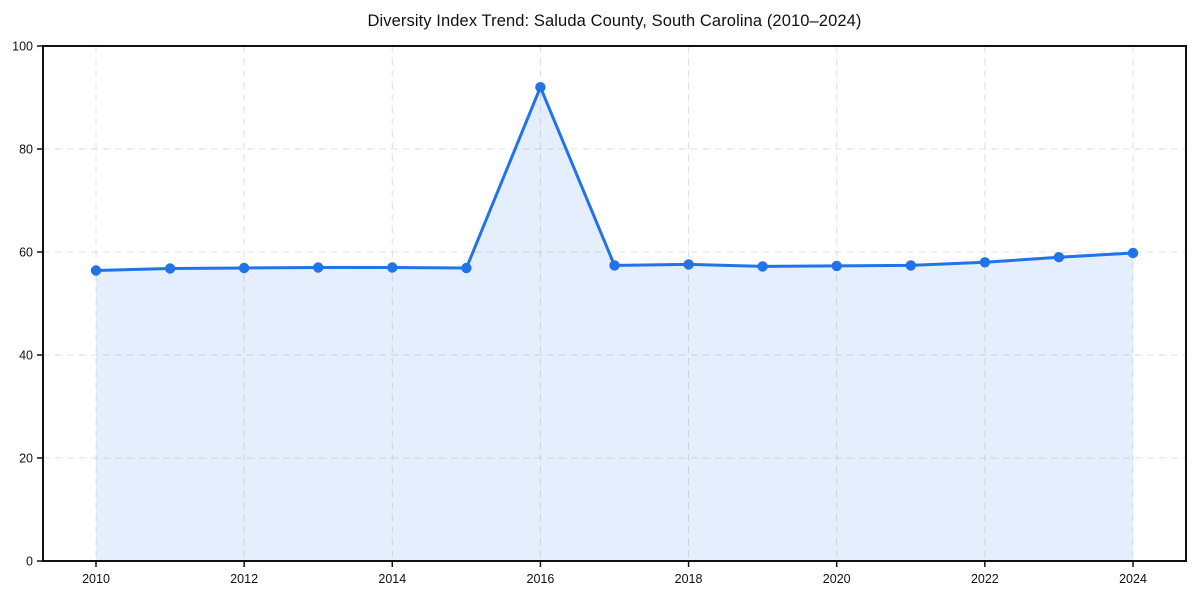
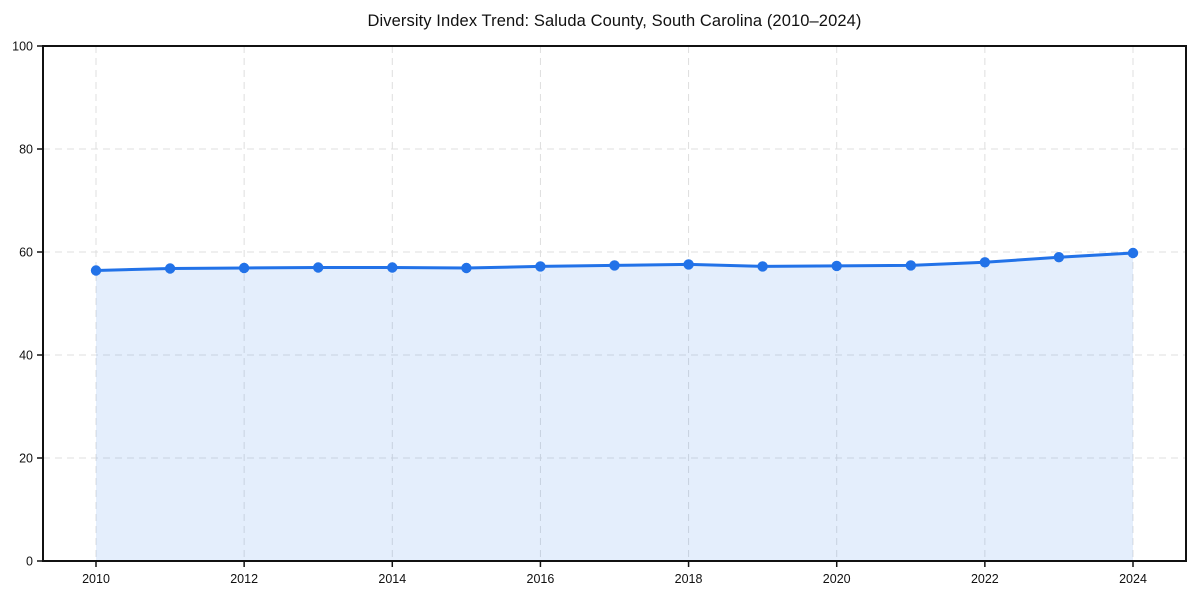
2016: 92 -> 57
